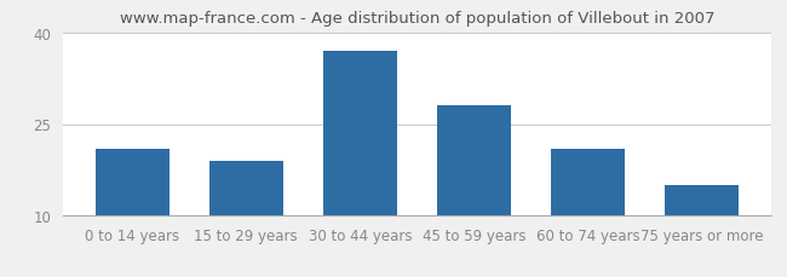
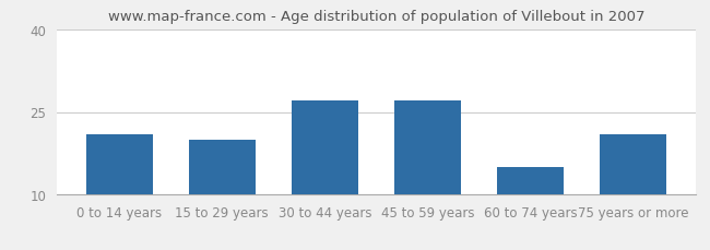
15 to 29 years: 19 -> 20
30 to 44 years: 37 -> 27
45 to 59 years: 28 -> 27
60 to 74 years: 21 -> 15
75 years or more: 15 -> 21
